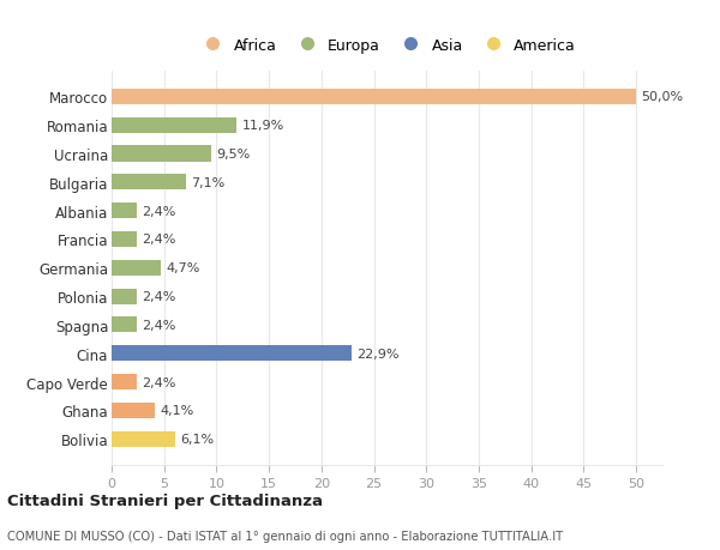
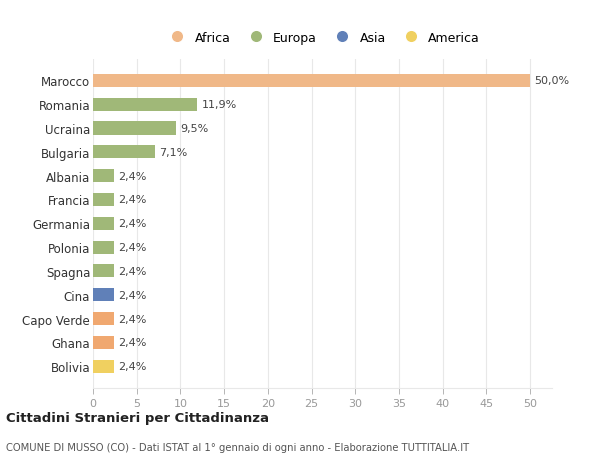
Germania: 4,7% -> 2,4%
Cina: 22,9% -> 2,4%
Ghana: 4,1% -> 2,4%
Bolivia: 6,1% -> 2,4%
